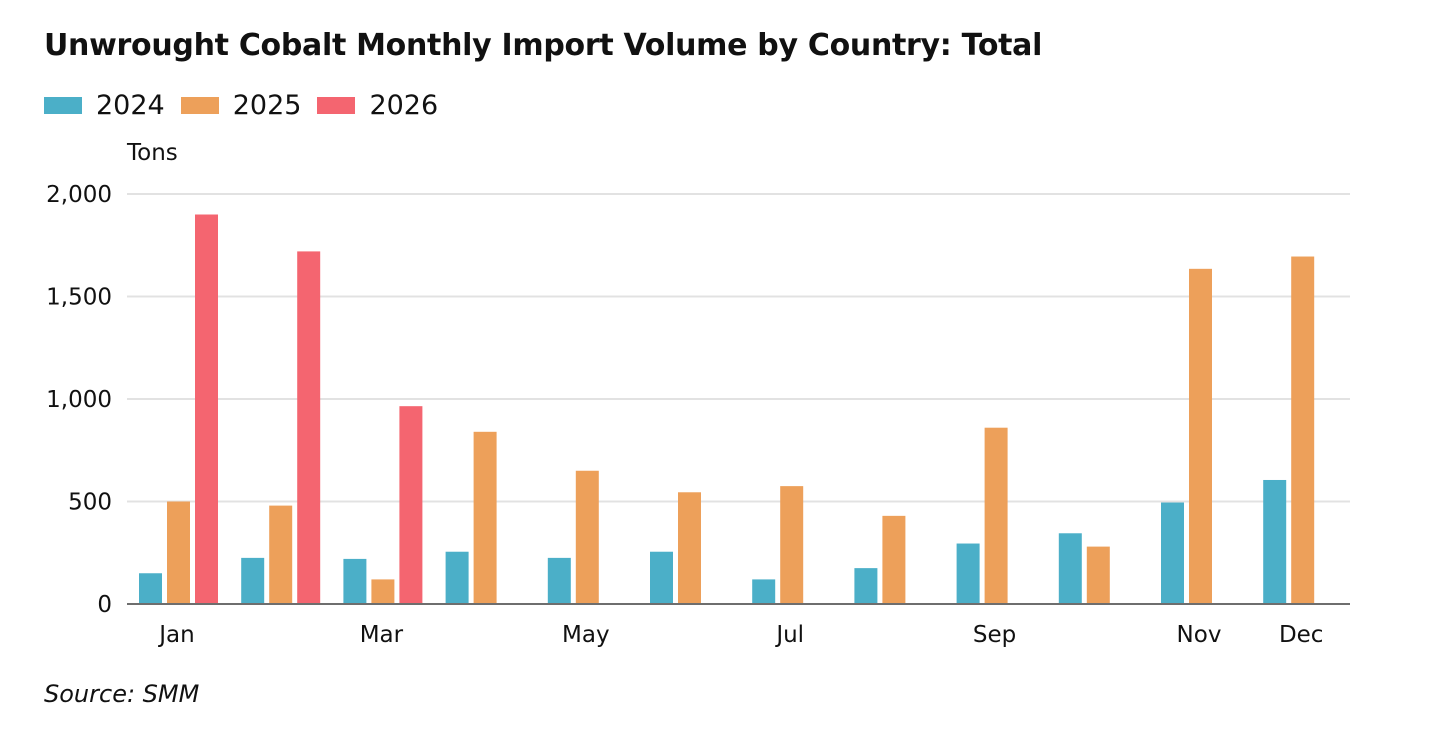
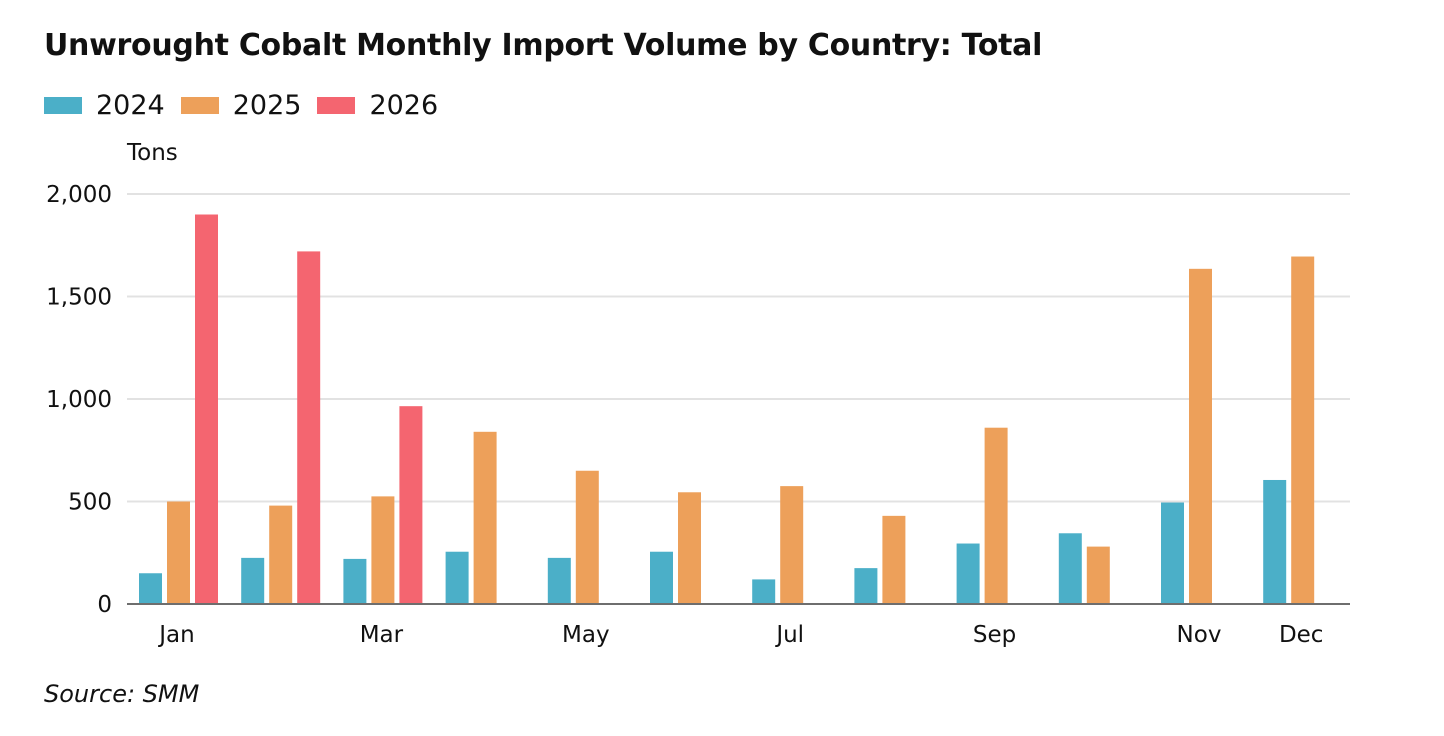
2025/Mar: 120 -> 520
